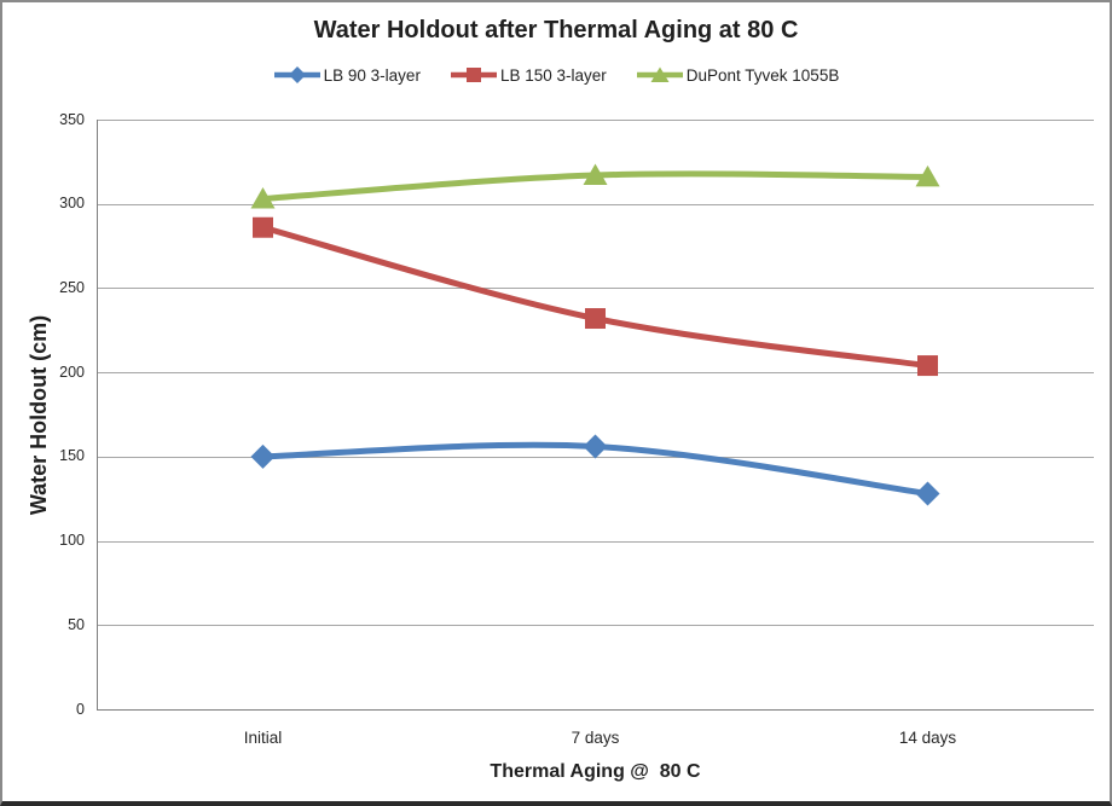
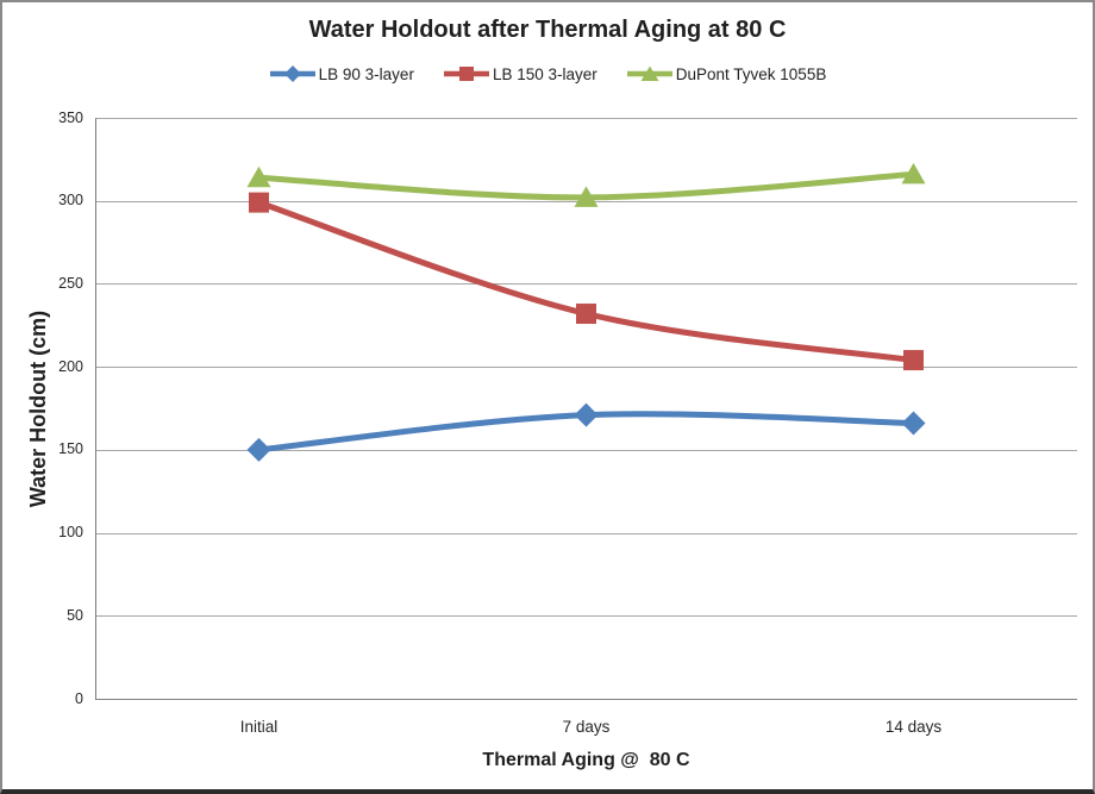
LB 150 3-layer/Initial: 286 -> 299
DuPont Tyvek 1055B/Initial: 303 -> 314
LB 90 3-layer/7 days: 156 -> 171
DuPont Tyvek 1055B/7 days: 317 -> 302
LB 90 3-layer/14 days: 128 -> 166
